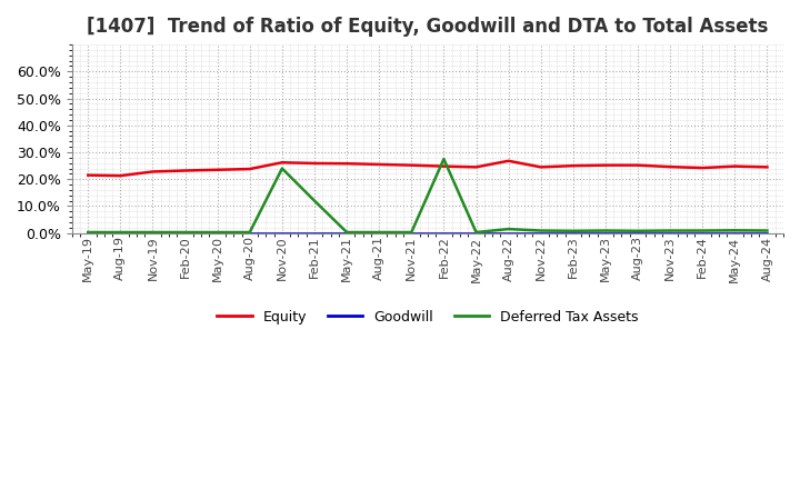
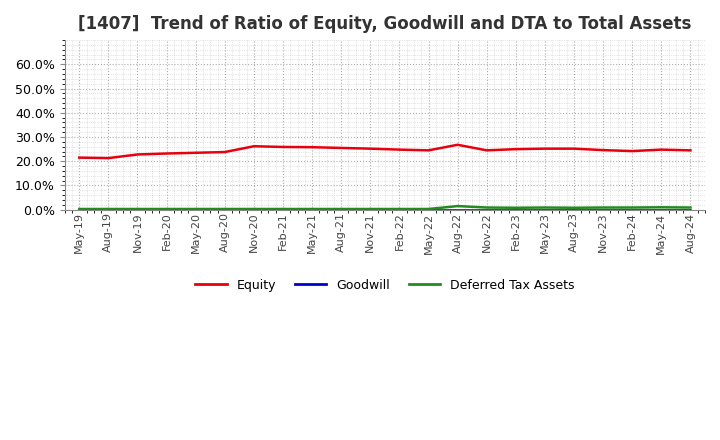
Deferred Tax Assets/Nov-20: 24.0% -> 0.3%
Deferred Tax Assets/Feb-21: 12.0% -> 0.3%
Deferred Tax Assets/Feb-22: 27.5% -> 0.3%
